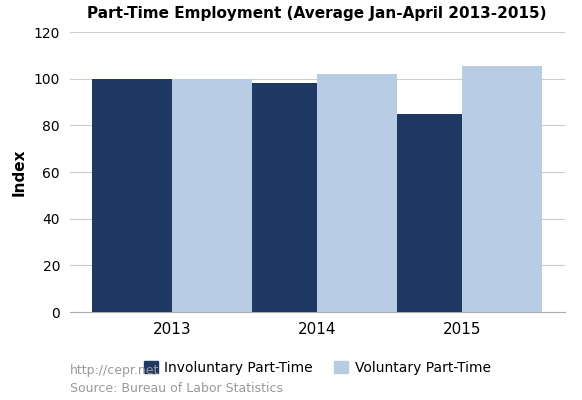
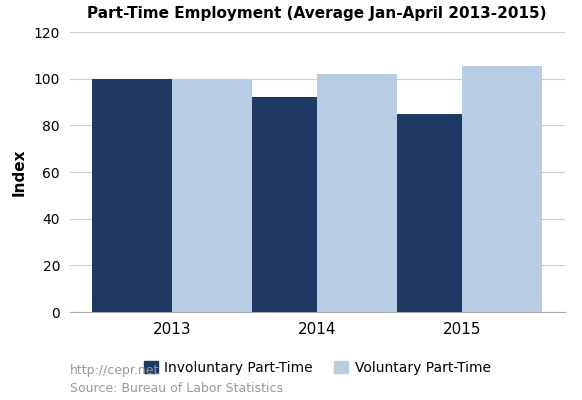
Involuntary Part-Time/2014: 98 -> 92
